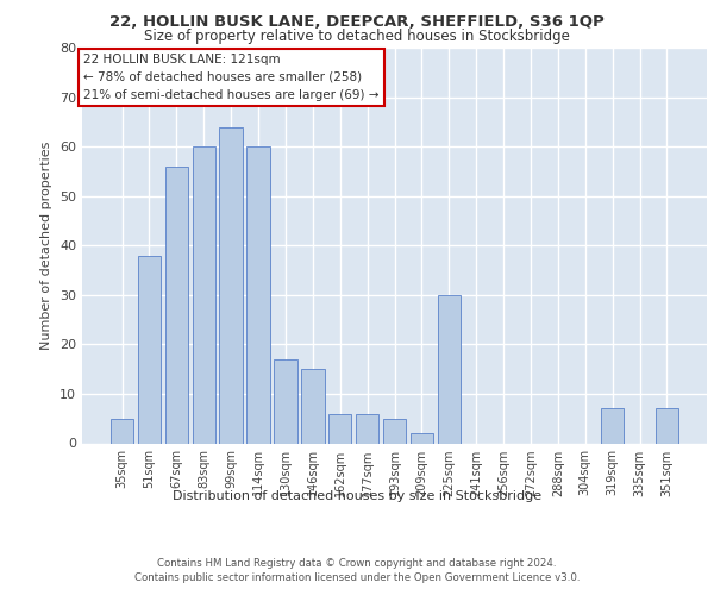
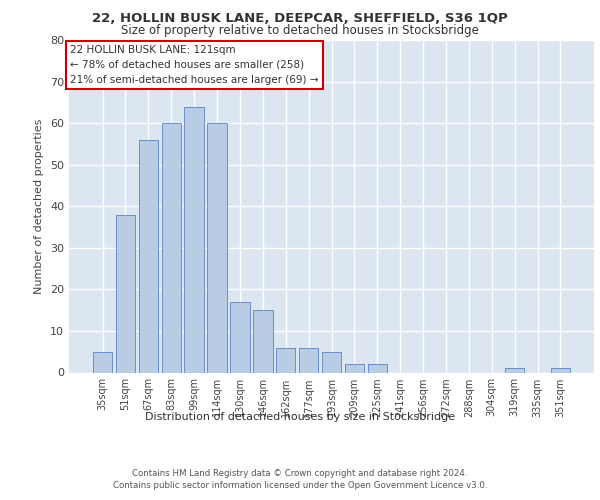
225sqm: 30 -> 2
319sqm: 7 -> 1
351sqm: 7 -> 1
